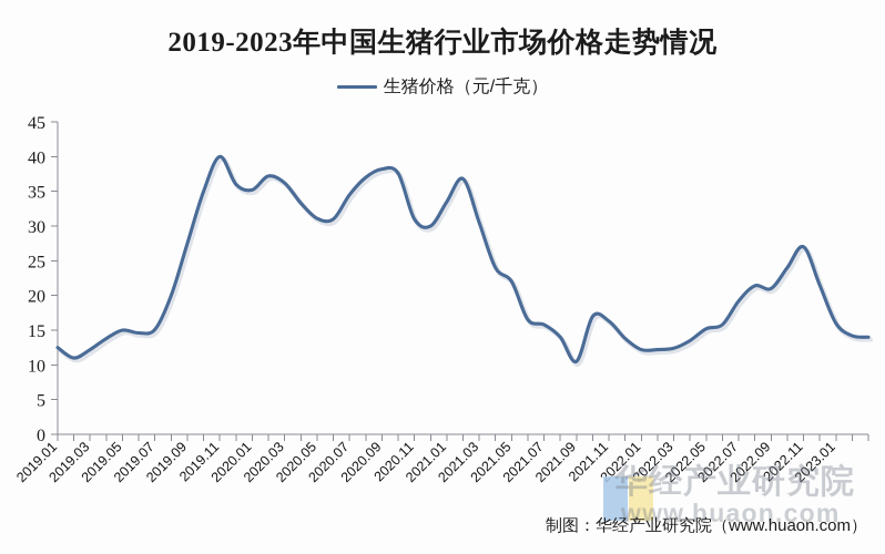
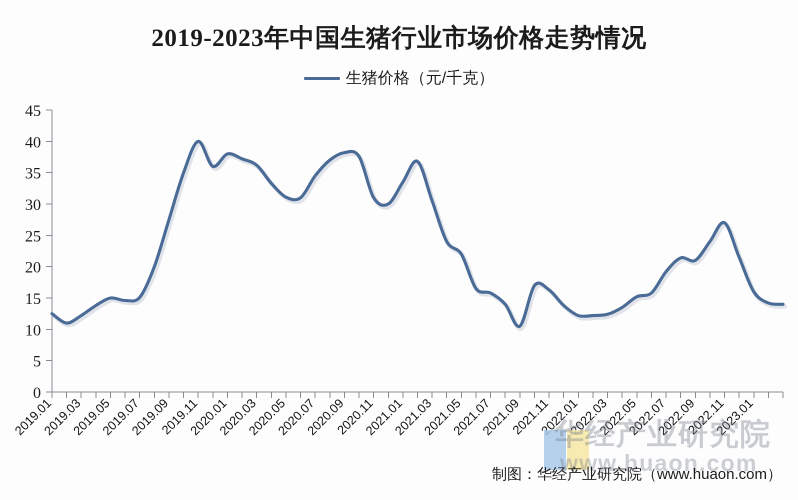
2020.01: 35 -> 38
